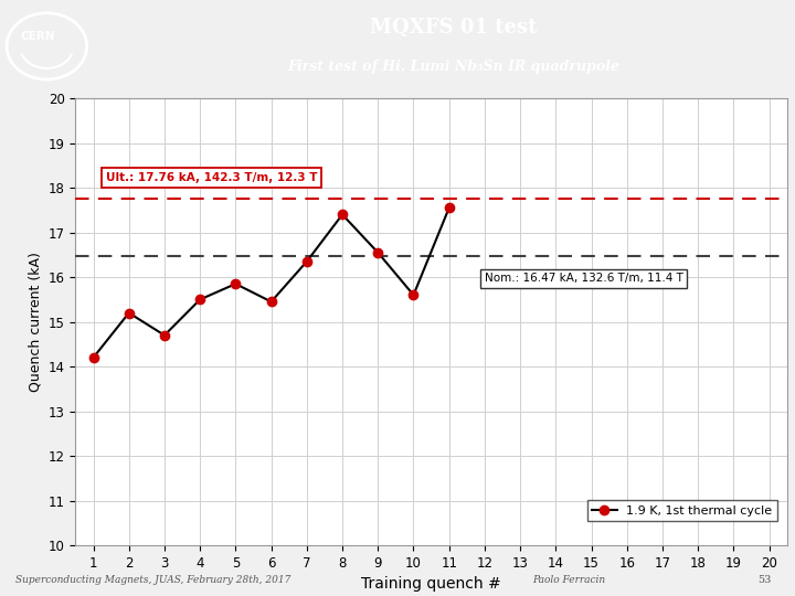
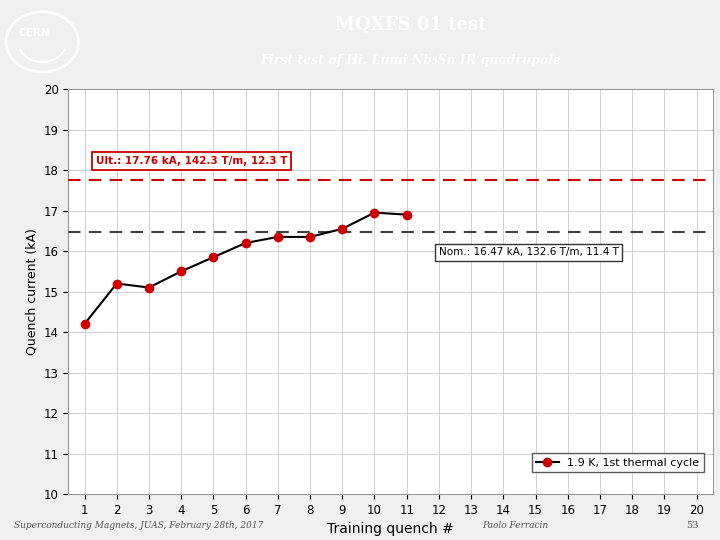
3: 14.70 -> 15.10
6: 15.45 -> 16.20
8: 17.40 -> 16.35
10: 15.60 -> 16.95
11: 17.55 -> 16.90
